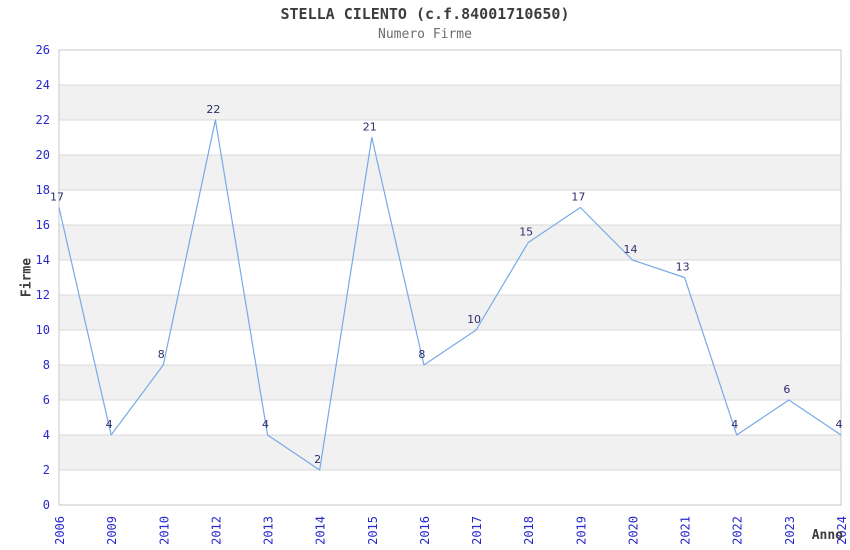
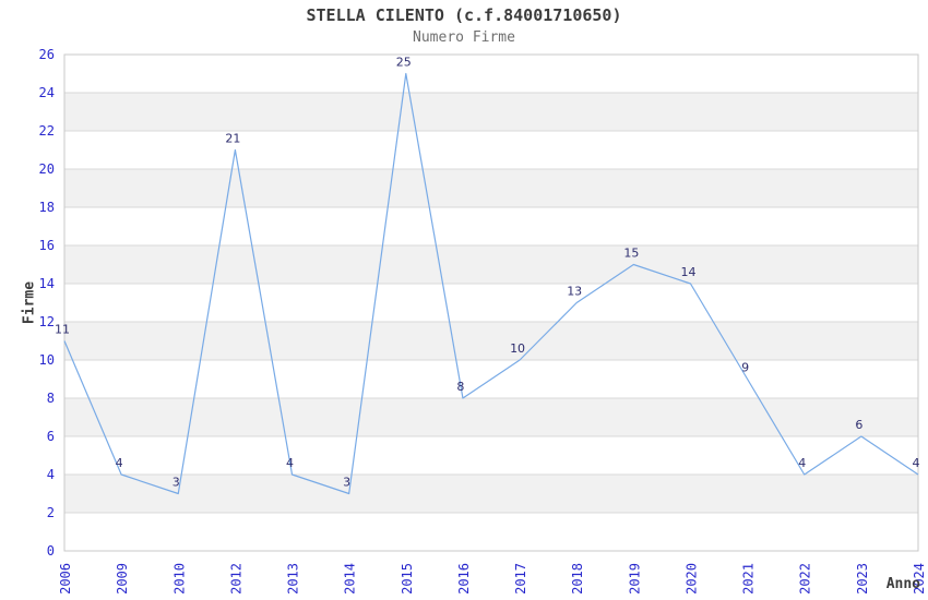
2006: 17 -> 11
2010: 8 -> 3
2012: 22 -> 21
2014: 2 -> 3
2015: 21 -> 25
2018: 15 -> 13
2019: 17 -> 15
2021: 13 -> 9
